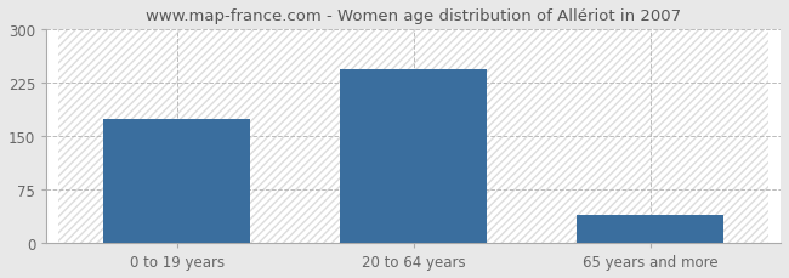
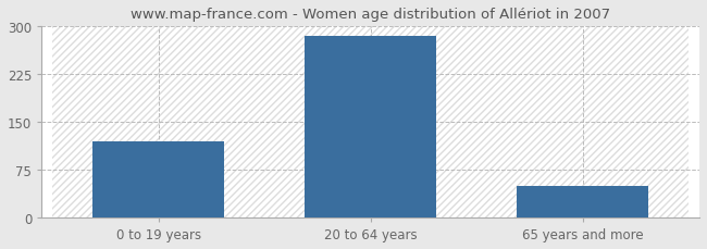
0 to 19 years: 174 -> 120
20 to 64 years: 244 -> 285
65 years and more: 40 -> 50
